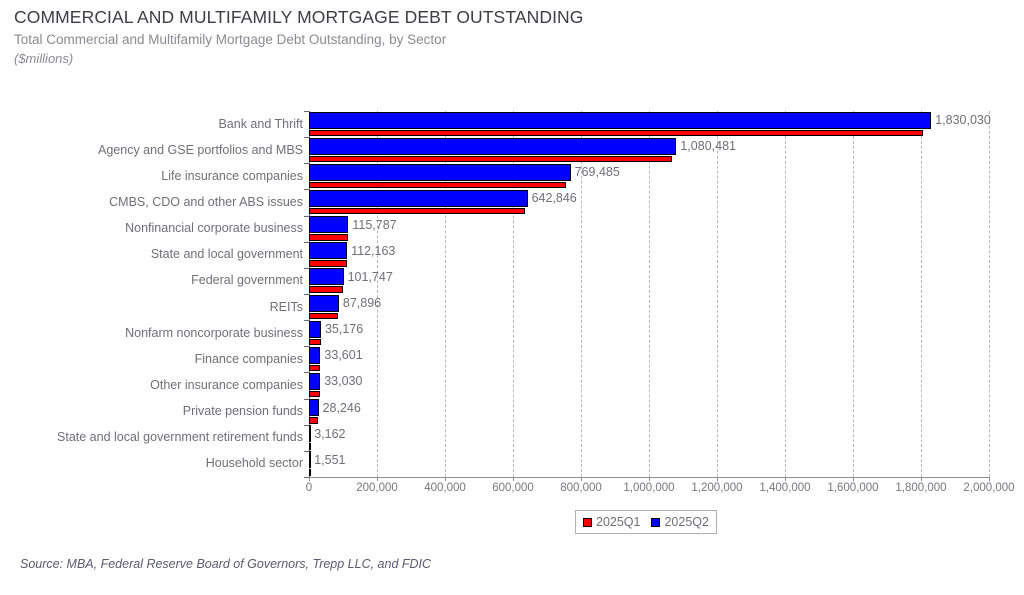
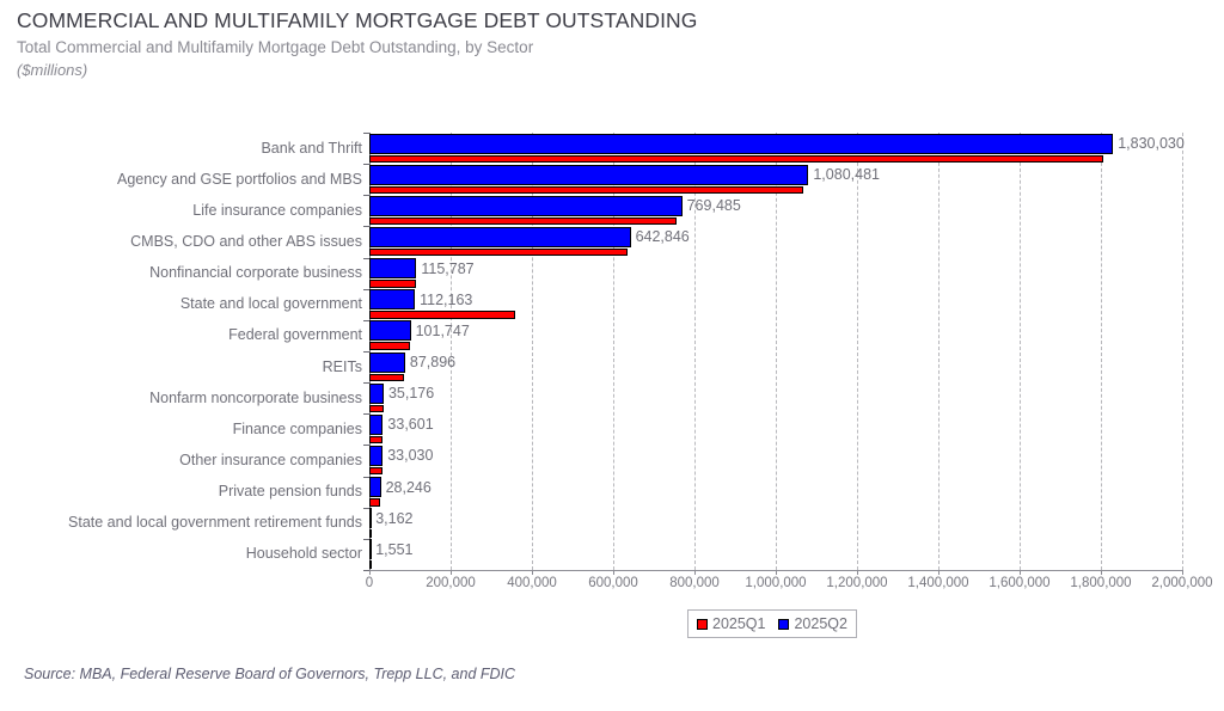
2025Q1/State and local government: 110000 -> 360000
